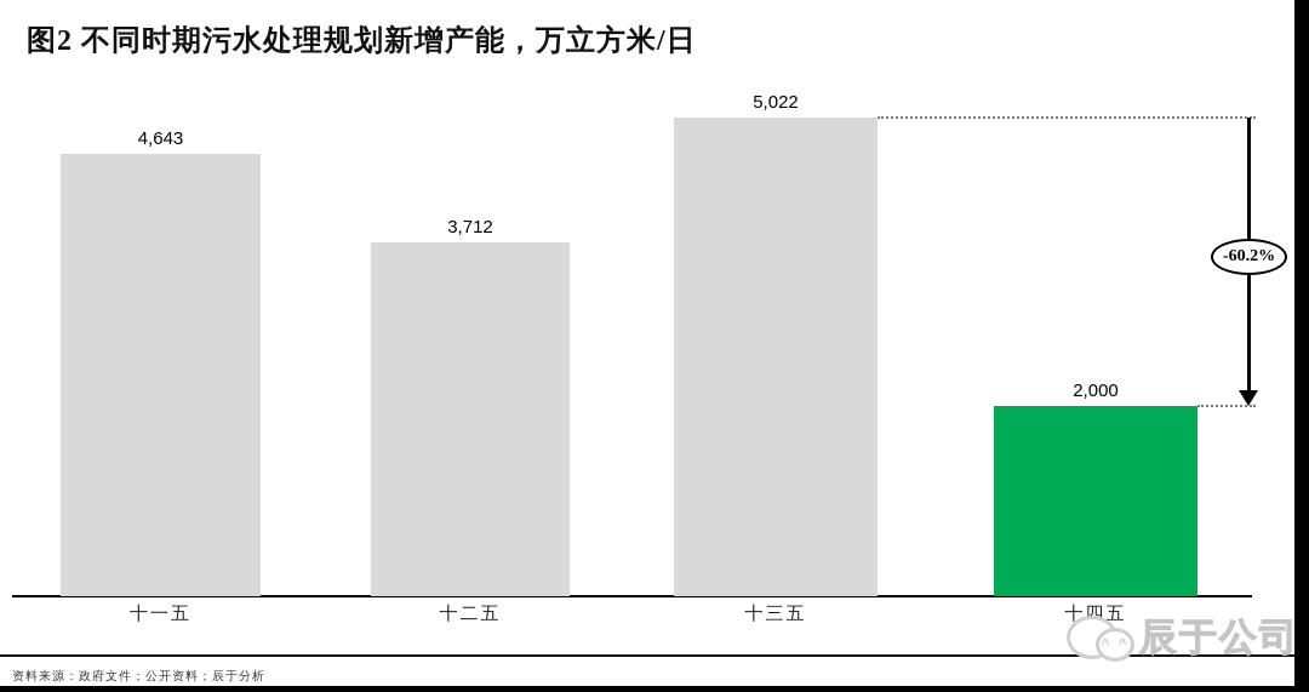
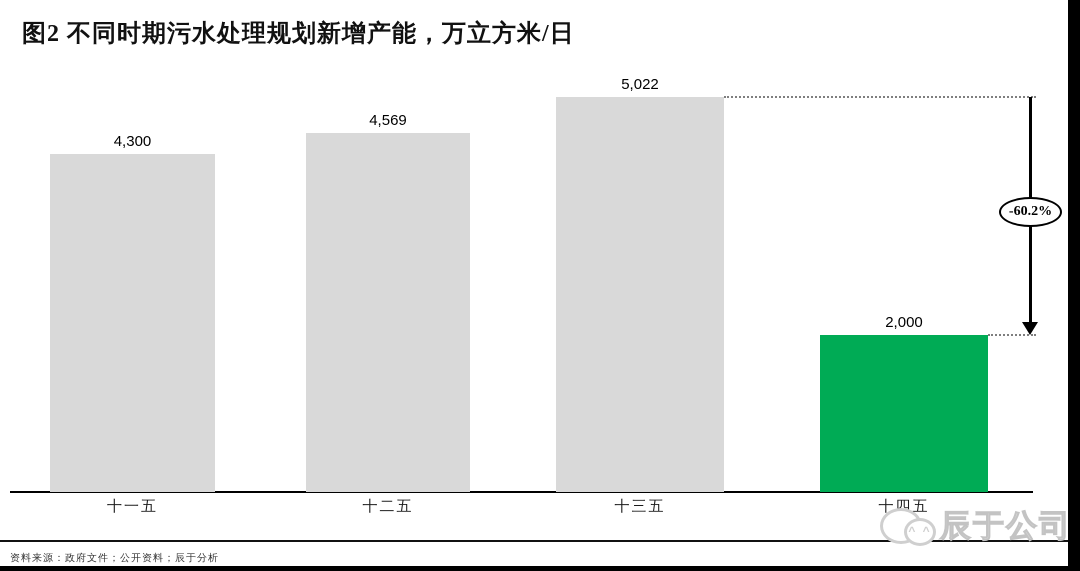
十一五: 4,643 -> 4,300
十二五: 3,712 -> 4,569
